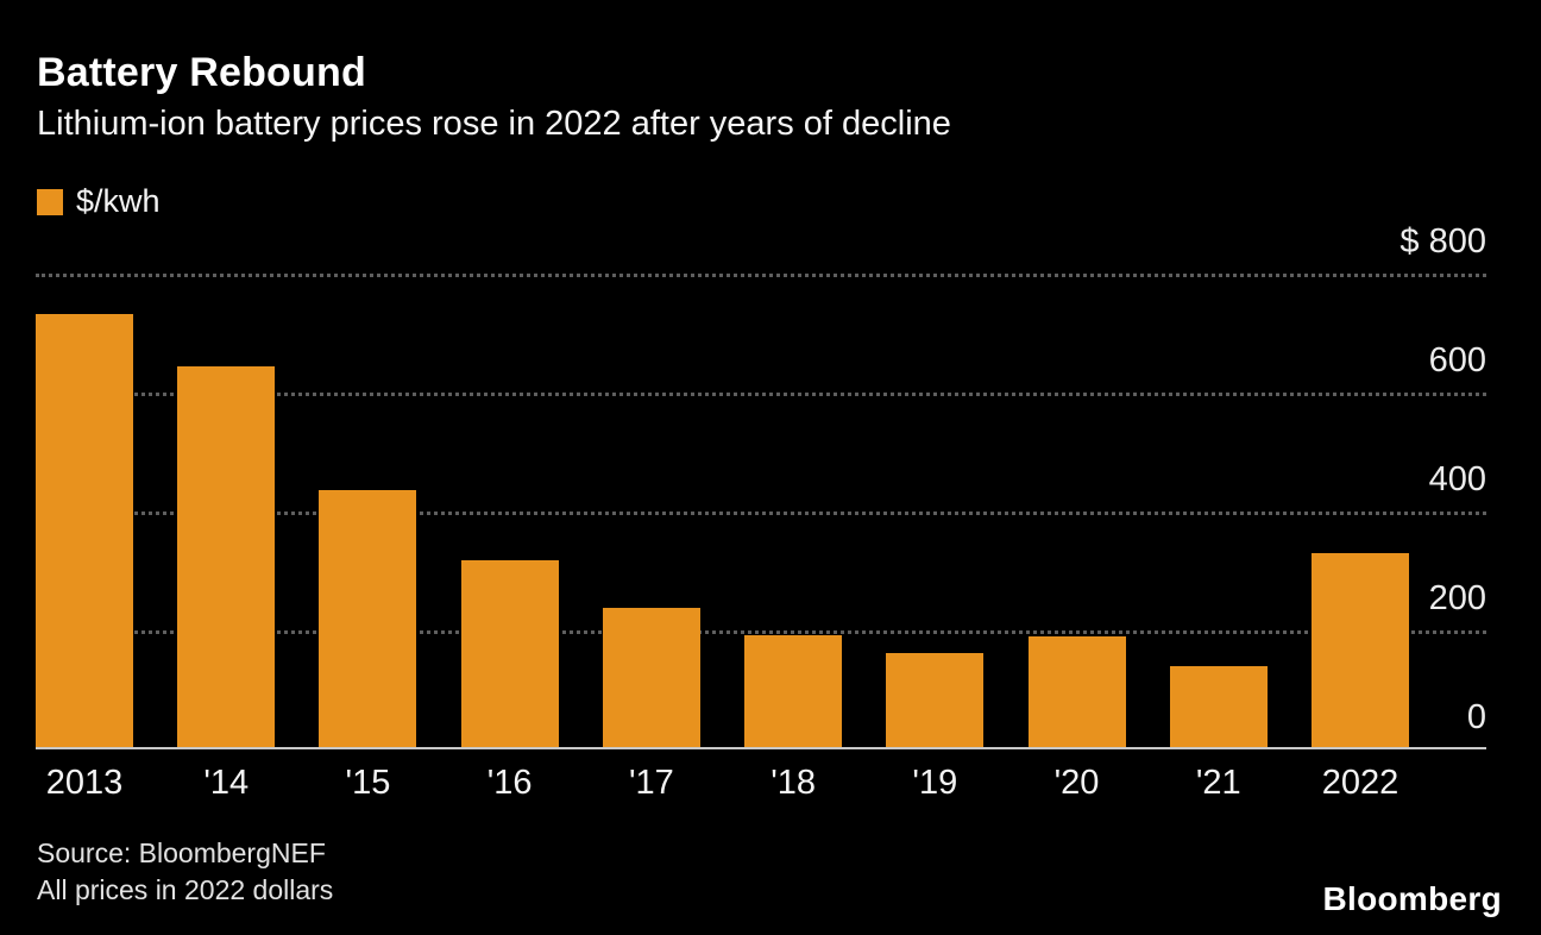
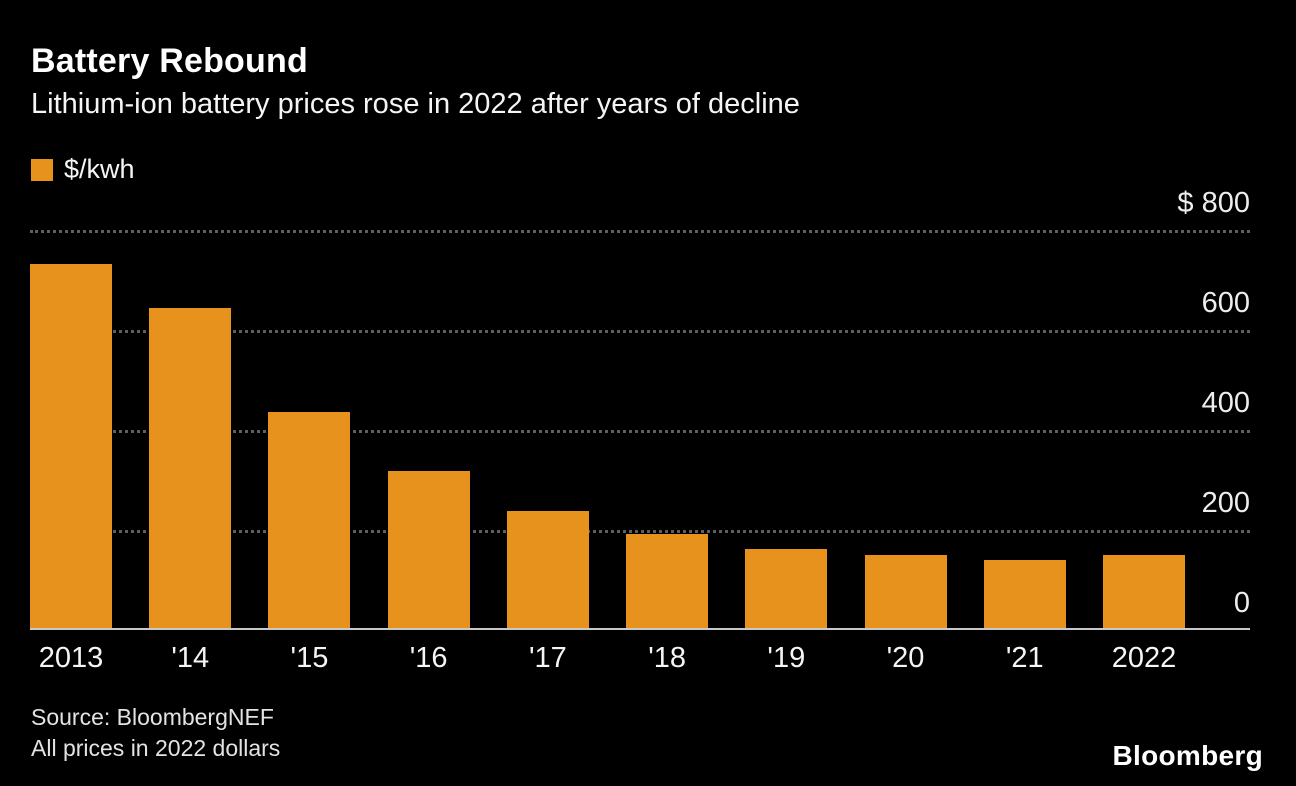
'20: 190 -> 150
2022: 330 -> 150
